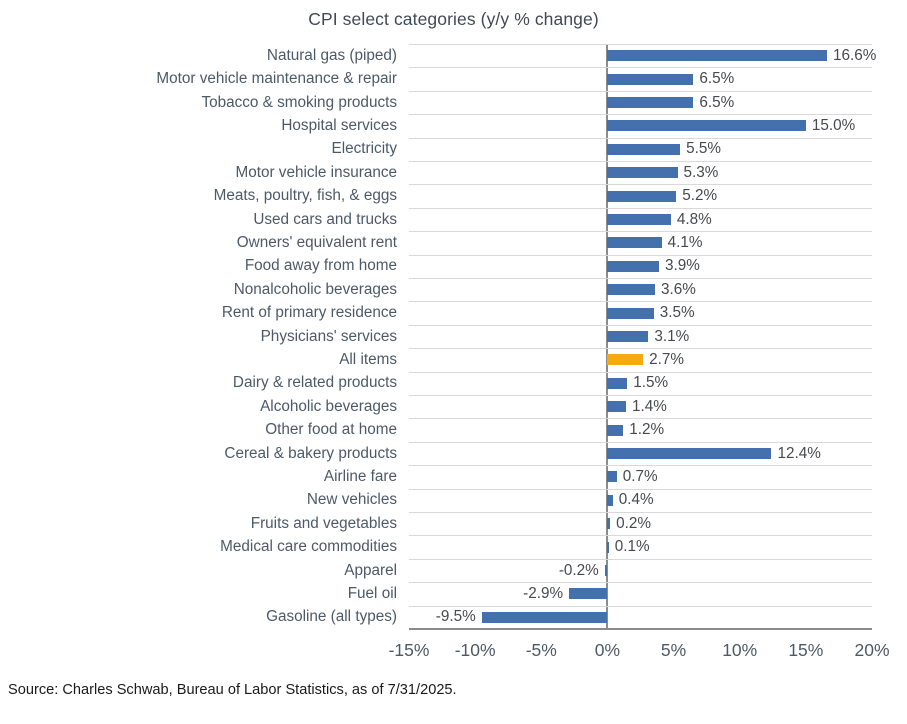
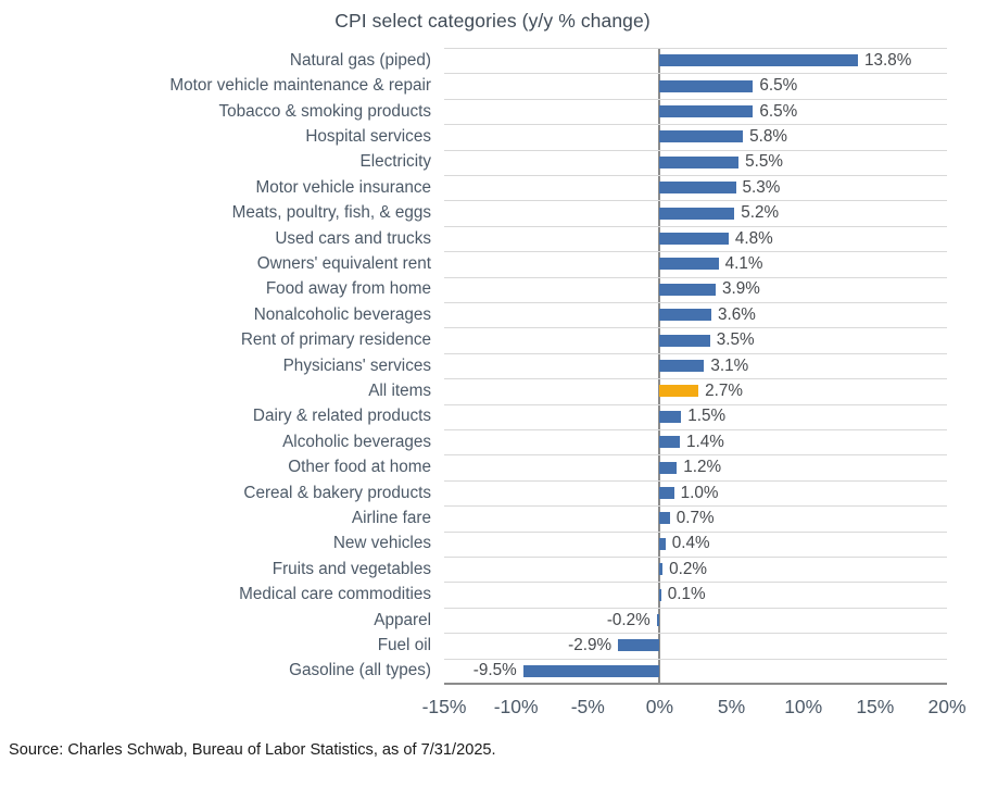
Natural gas (piped): 16.6% -> 13.8%
Hospital services: 15.0% -> 5.8%
Cereal & bakery products: 12.4% -> 1.0%
